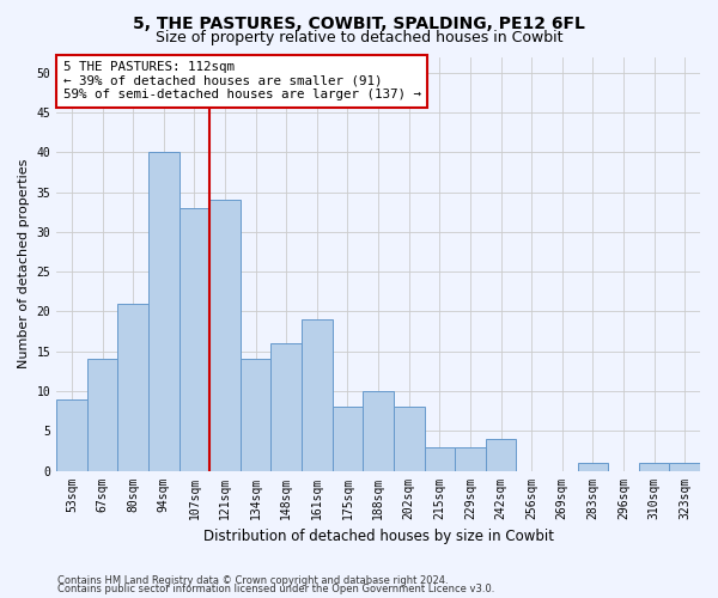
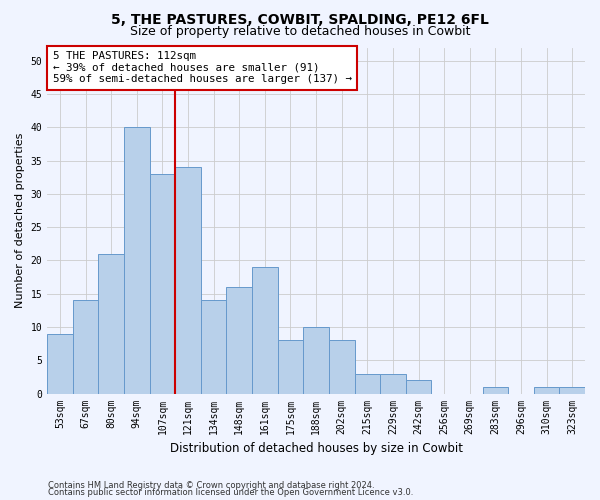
242sqm: 4 -> 2
